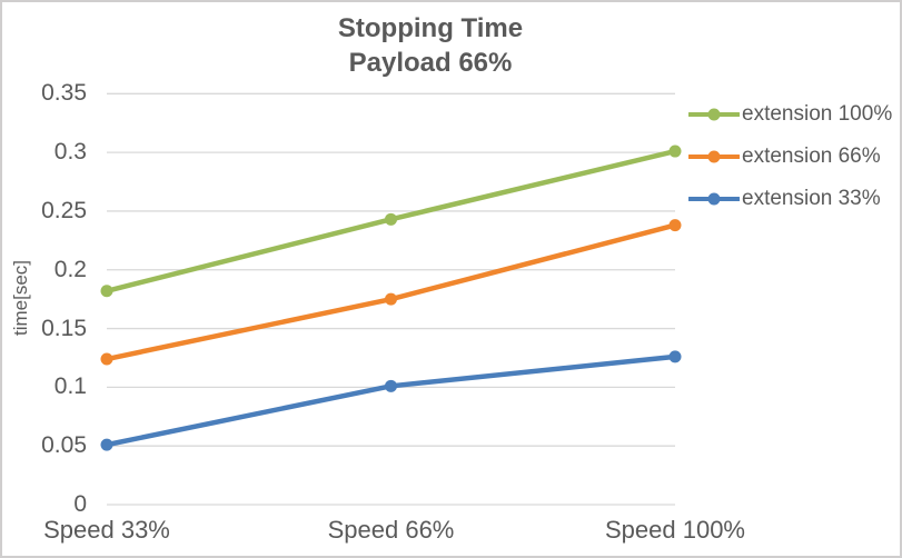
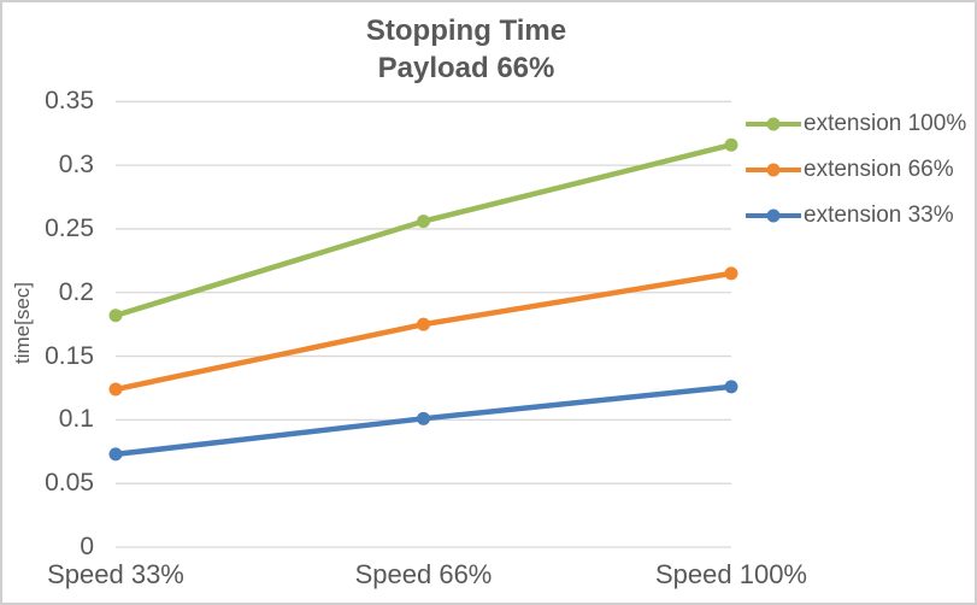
extension 33%/Speed 33%: 0.051 -> 0.073
extension 100%/Speed 66%: 0.243 -> 0.256
extension 100%/Speed 100%: 0.301 -> 0.316
extension 66%/Speed 100%: 0.238 -> 0.215
